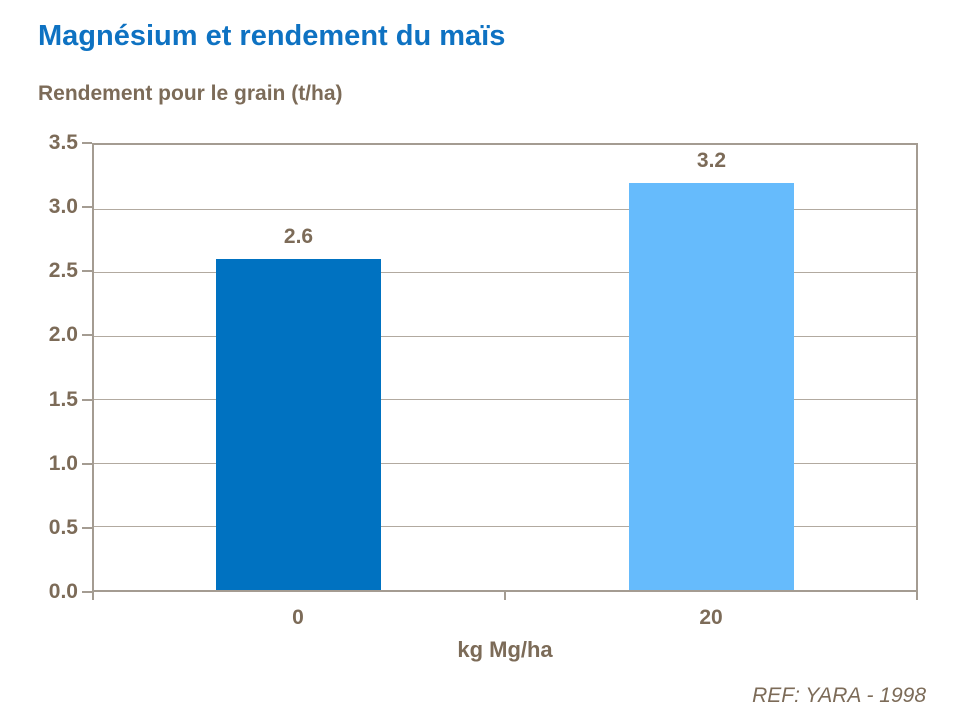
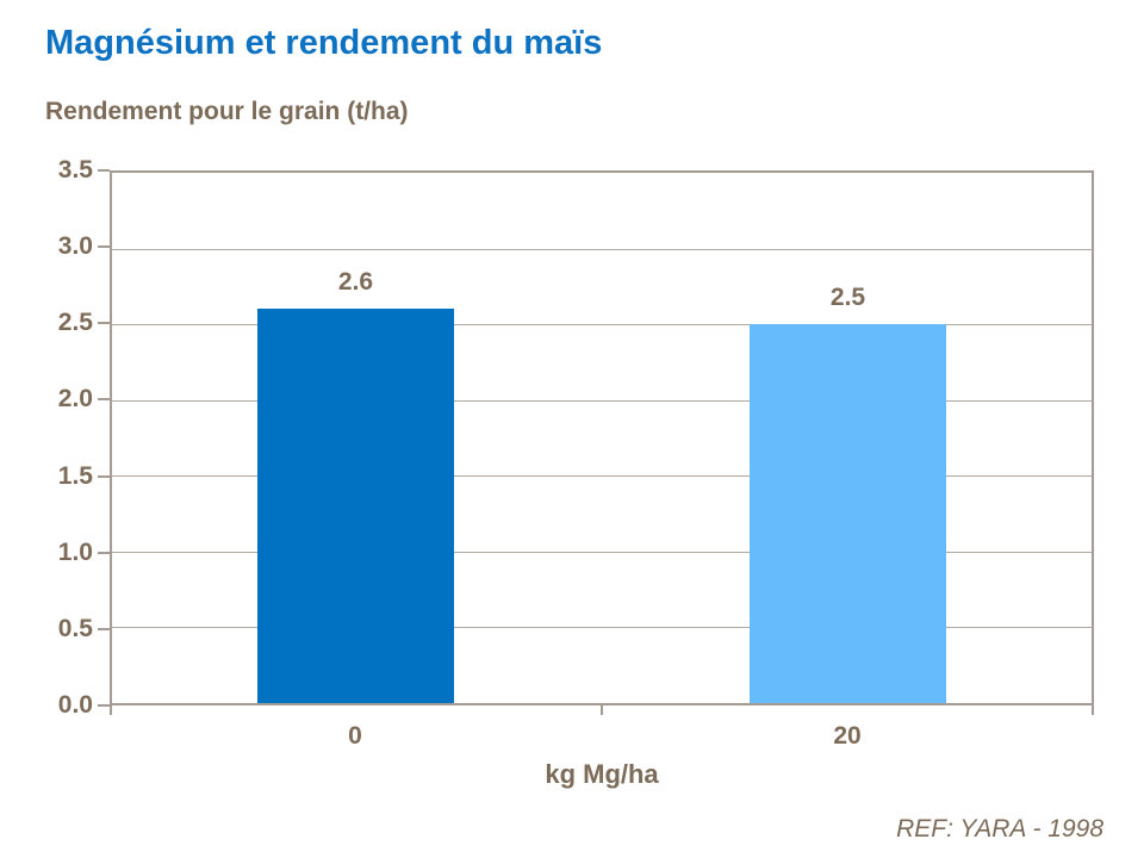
20: 3.2 -> 2.5
